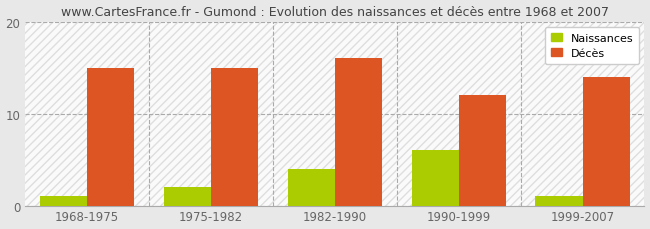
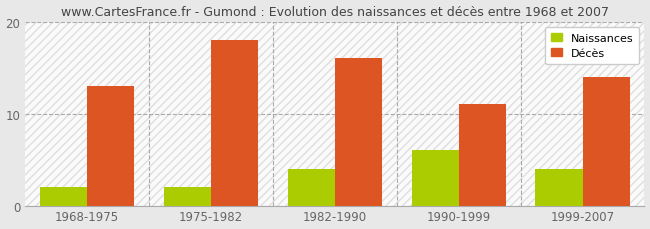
Naissances/1968-1975: 1 -> 2
Décès/1968-1975: 15 -> 13
Décès/1975-1982: 15 -> 18
Décès/1990-1999: 12 -> 11
Naissances/1999-2007: 1 -> 4
